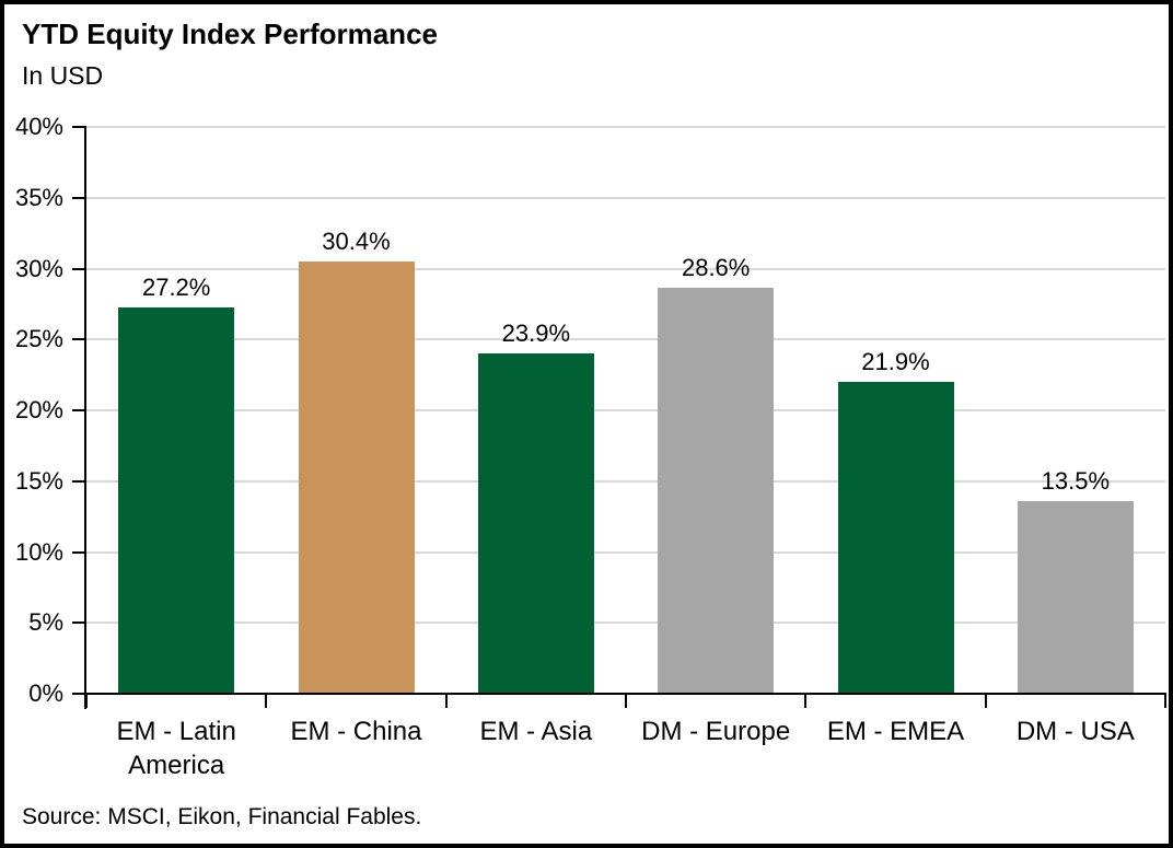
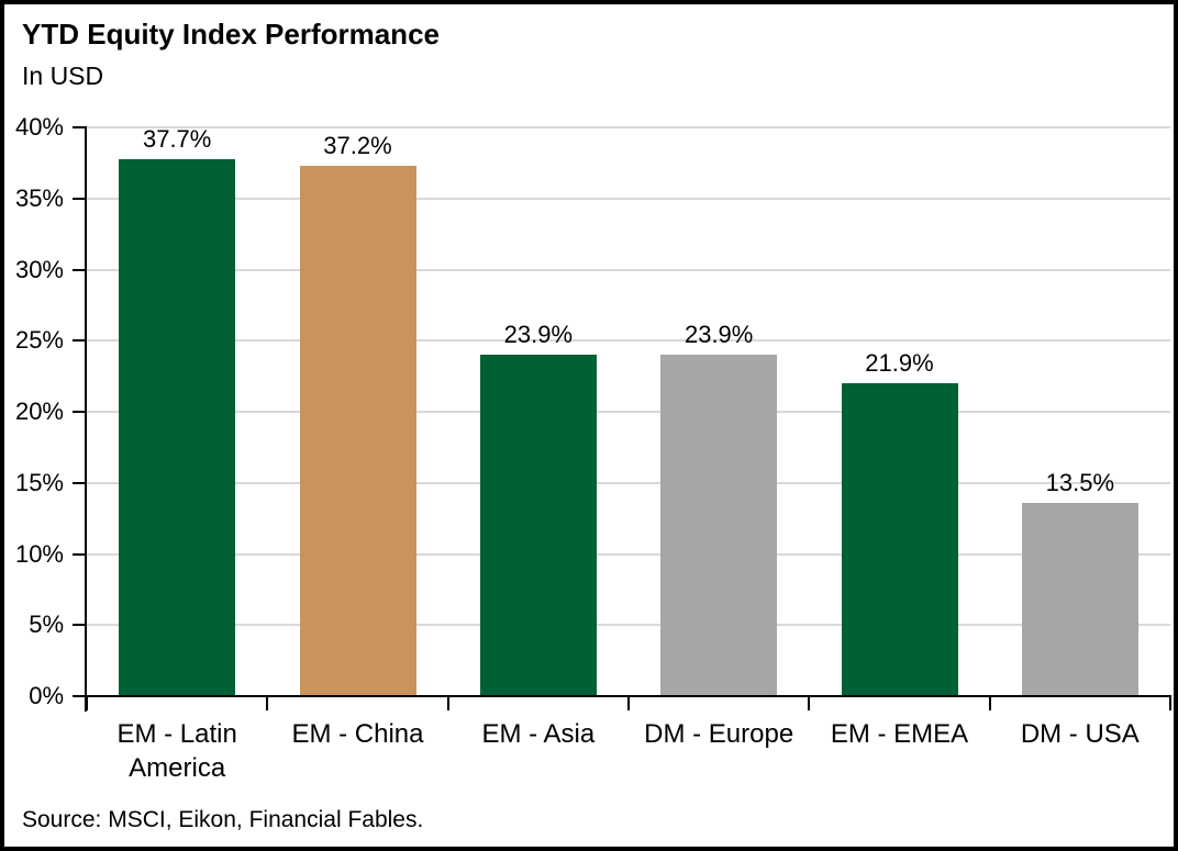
EM - Latin America: 27.2% -> 37.7%
EM - China: 30.4% -> 37.2%
DM - Europe: 28.6% -> 23.9%
